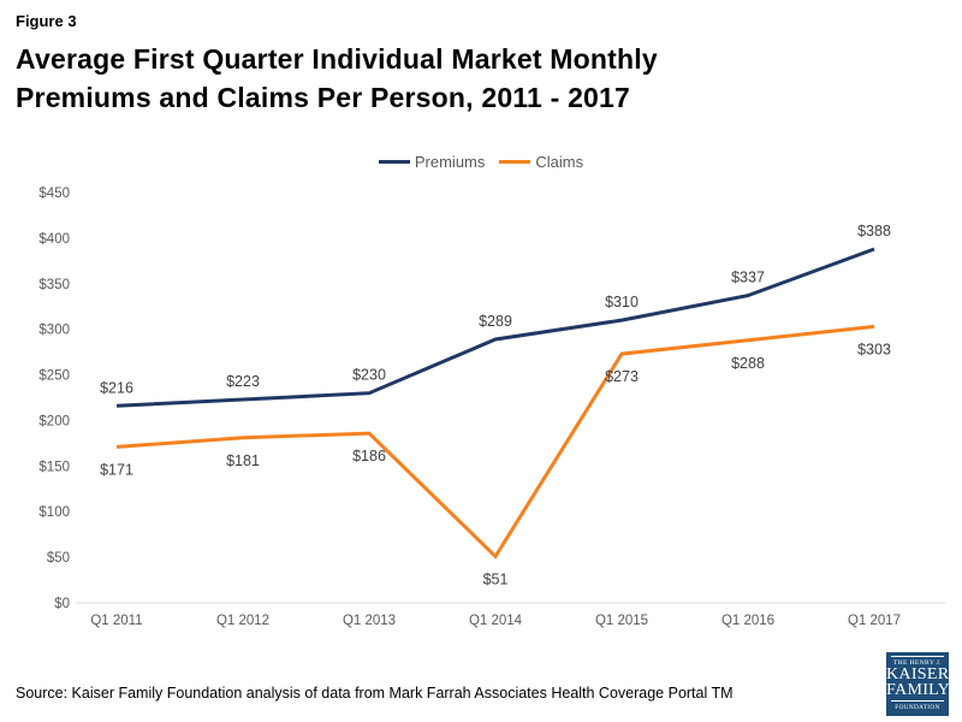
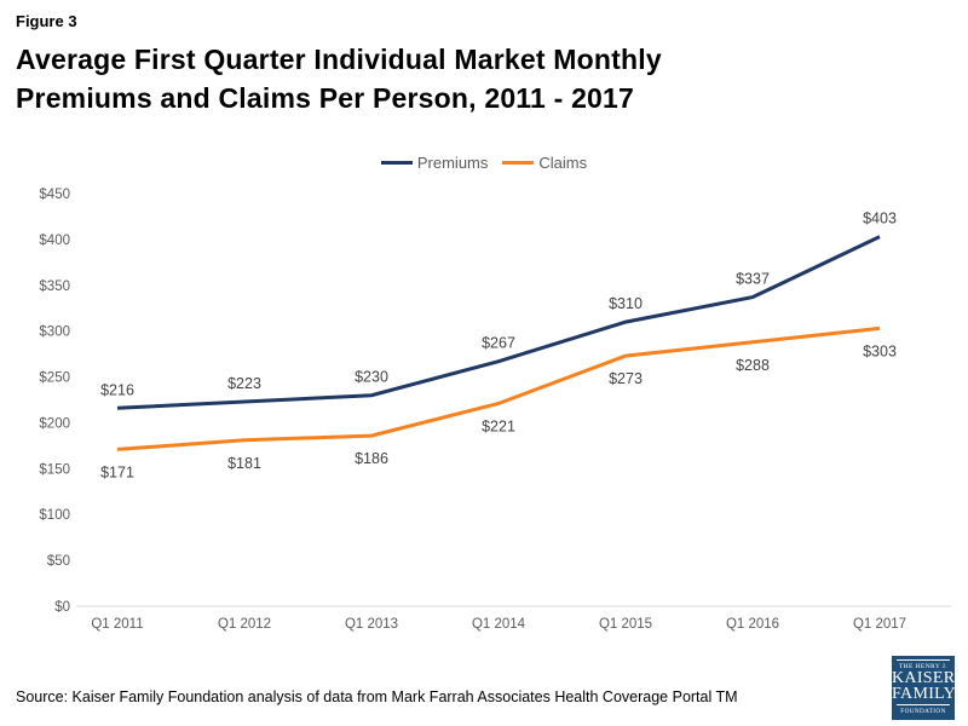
Premiums/Q1 2014: $289 -> $267
Claims/Q1 2014: $51 -> $221
Premiums/Q1 2017: $388 -> $403
